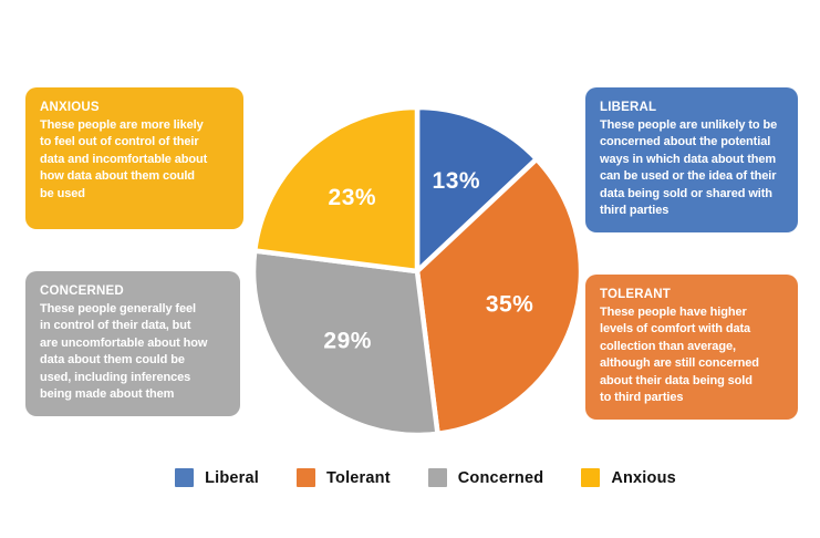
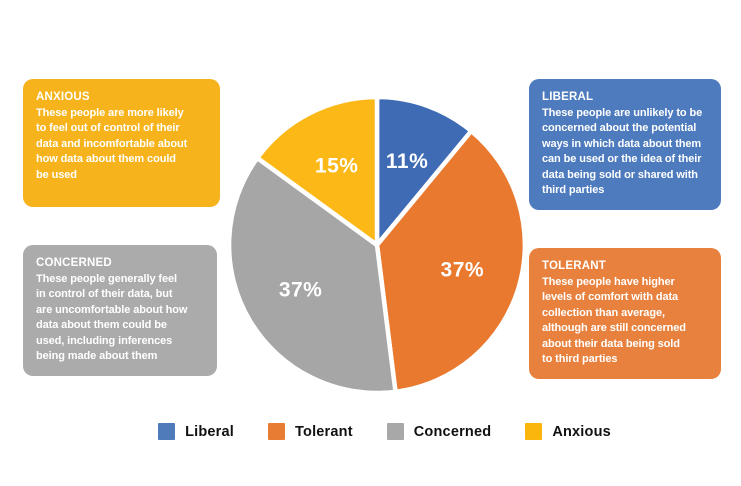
Liberal: 13% -> 11%
Tolerant: 35% -> 37%
Concerned: 29% -> 37%
Anxious: 23% -> 15%
